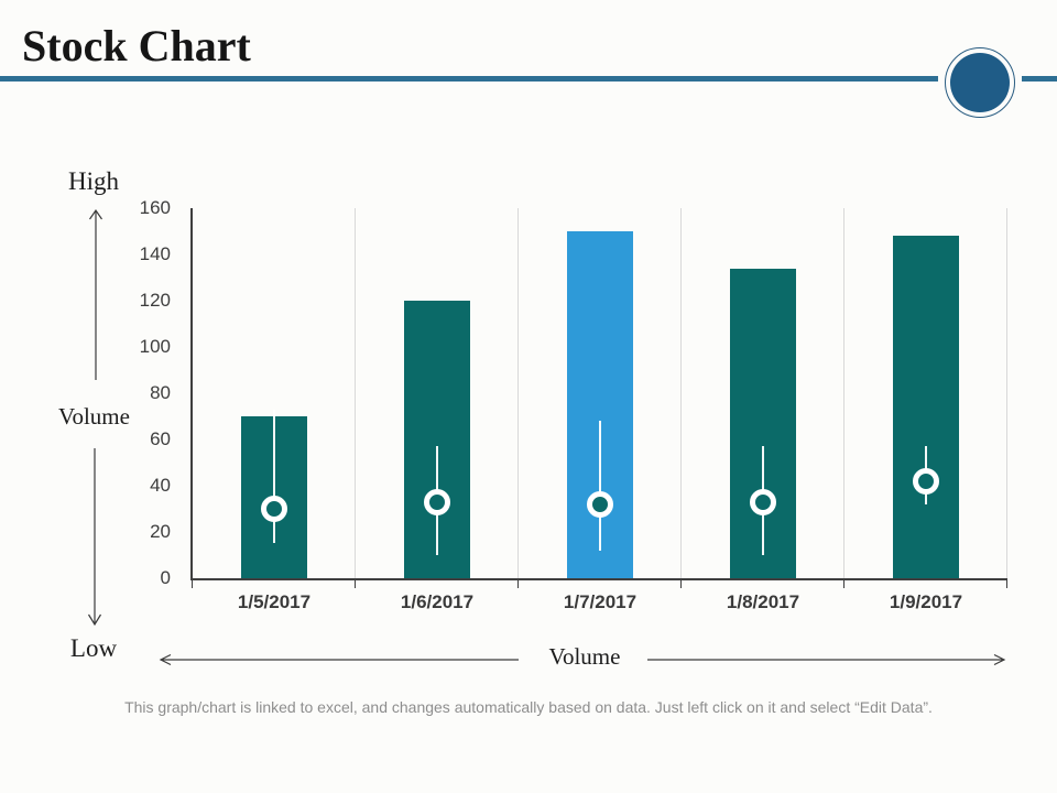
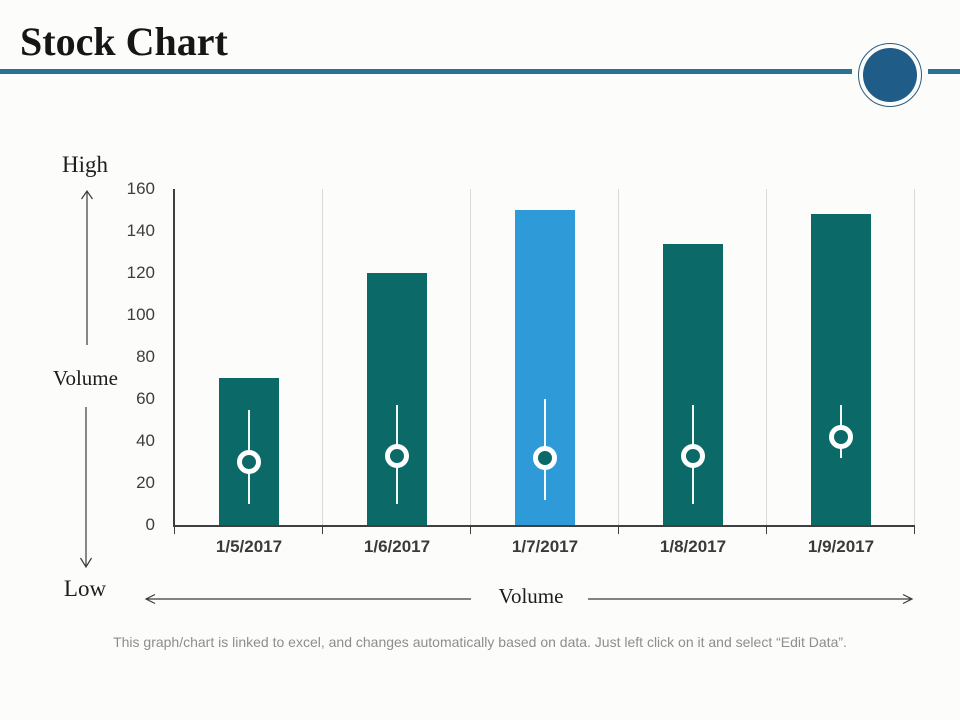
High/1/5/2017: 73 -> 55
Low/1/5/2017: 15 -> 10
High/1/7/2017: 68 -> 60
